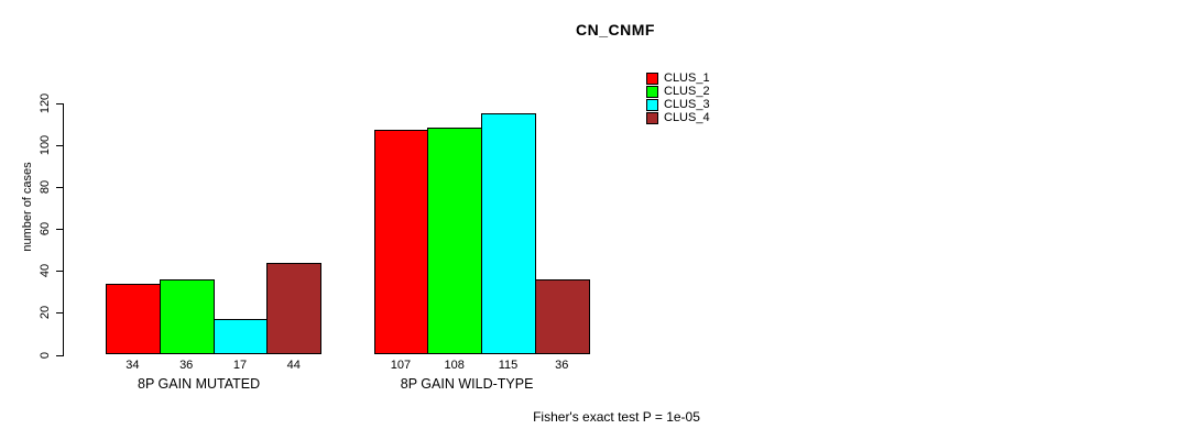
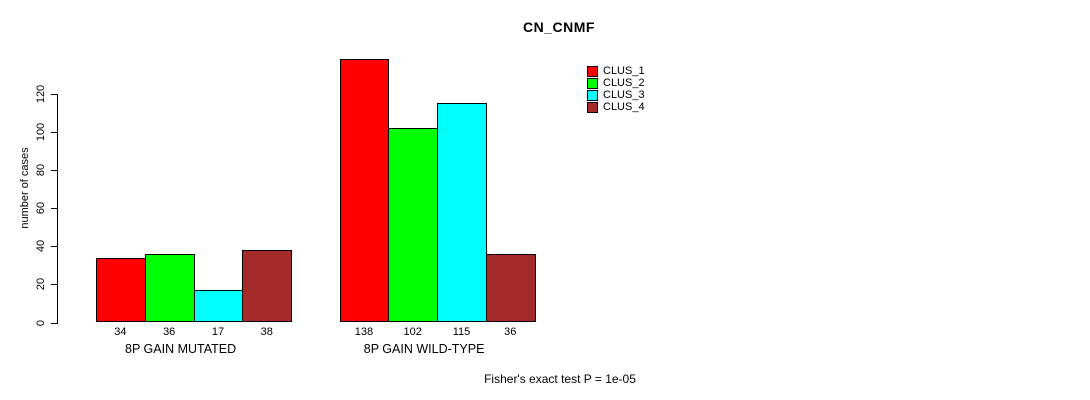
CLUS_4/8P GAIN MUTATED: 44 -> 38
CLUS_1/8P GAIN WILD-TYPE: 107 -> 138
CLUS_2/8P GAIN WILD-TYPE: 108 -> 102
